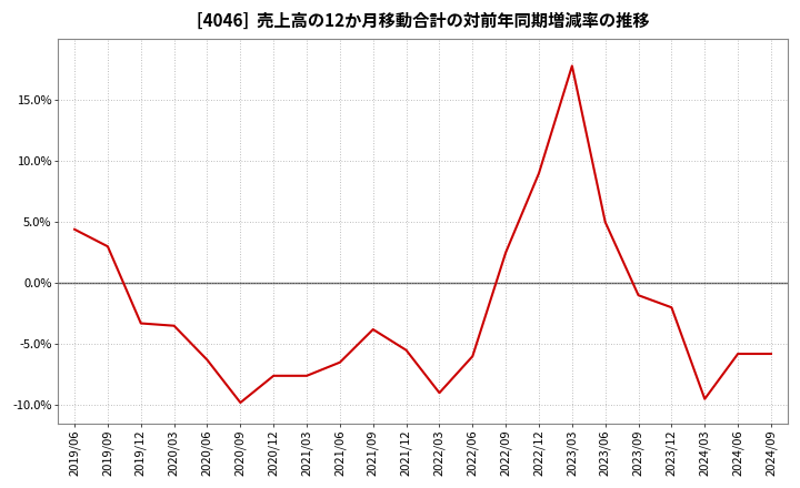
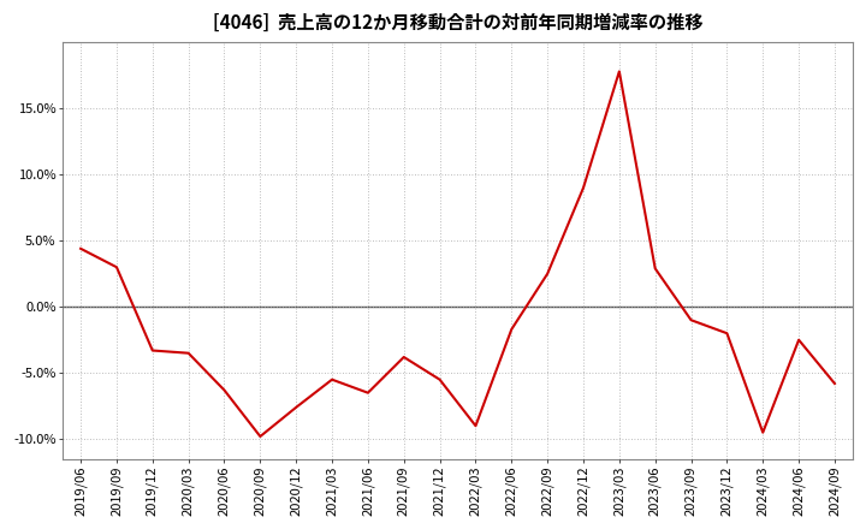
2021/03: -7.6% -> -5.5%
2022/06: -6.0% -> -1.7%
2023/06: 5.0% -> 2.9%
2024/06: -5.8% -> -2.5%
